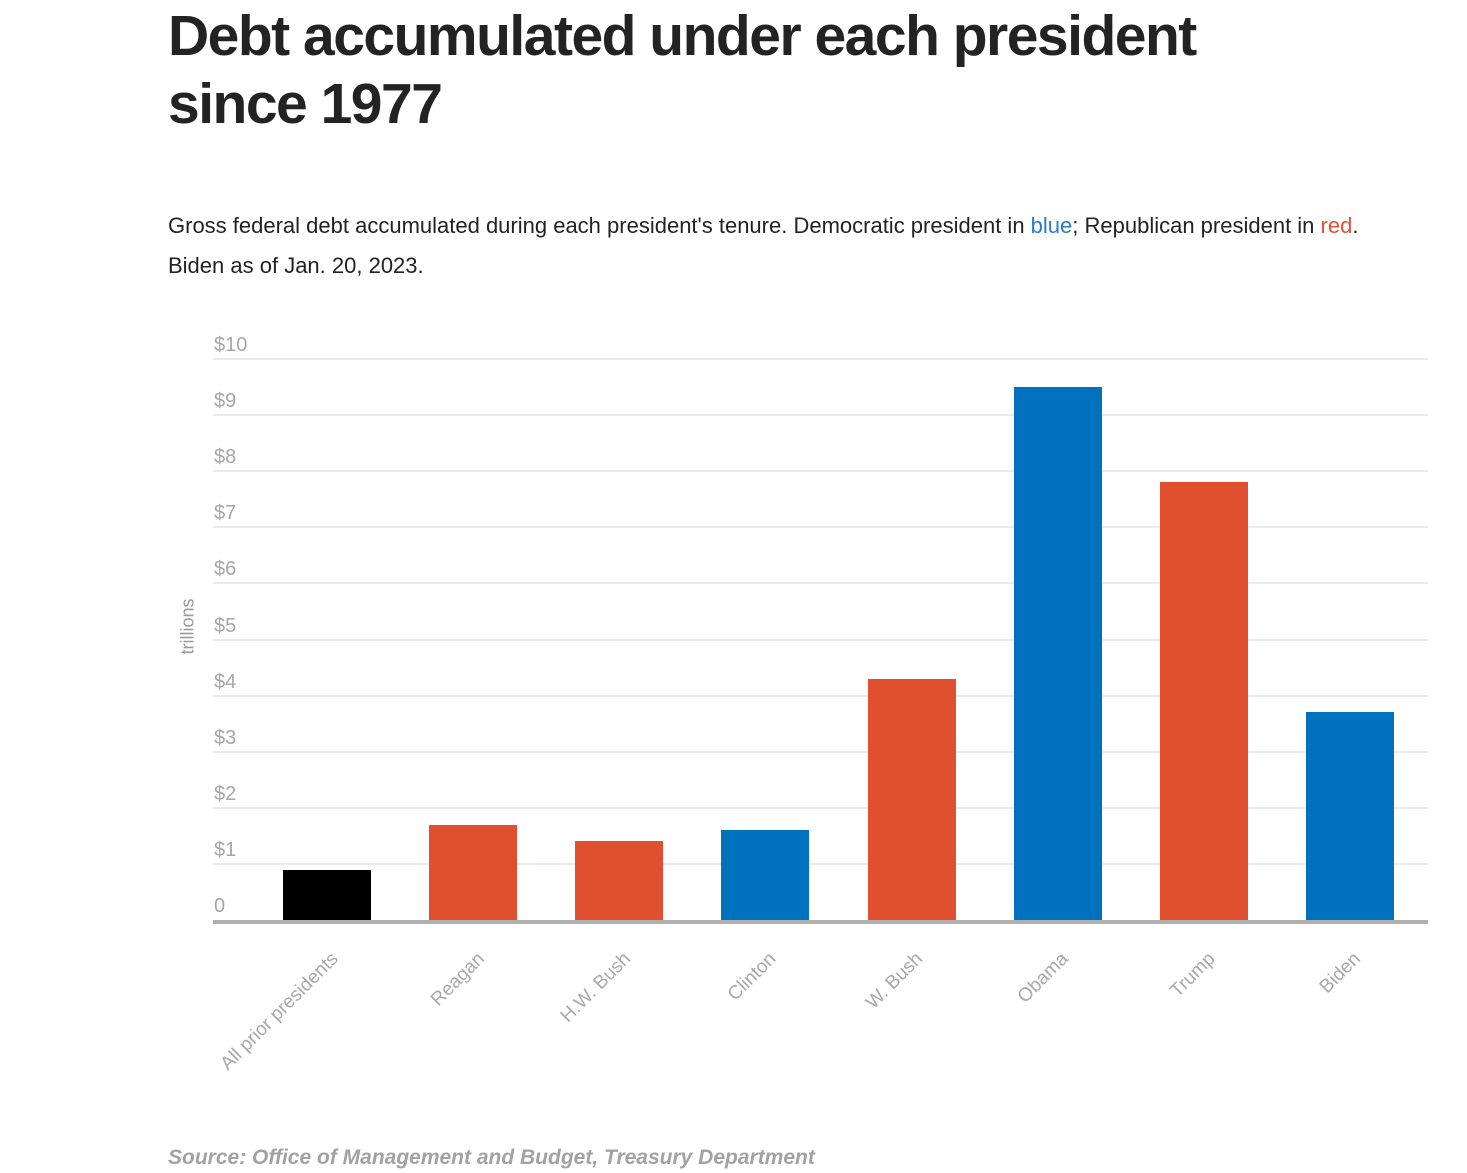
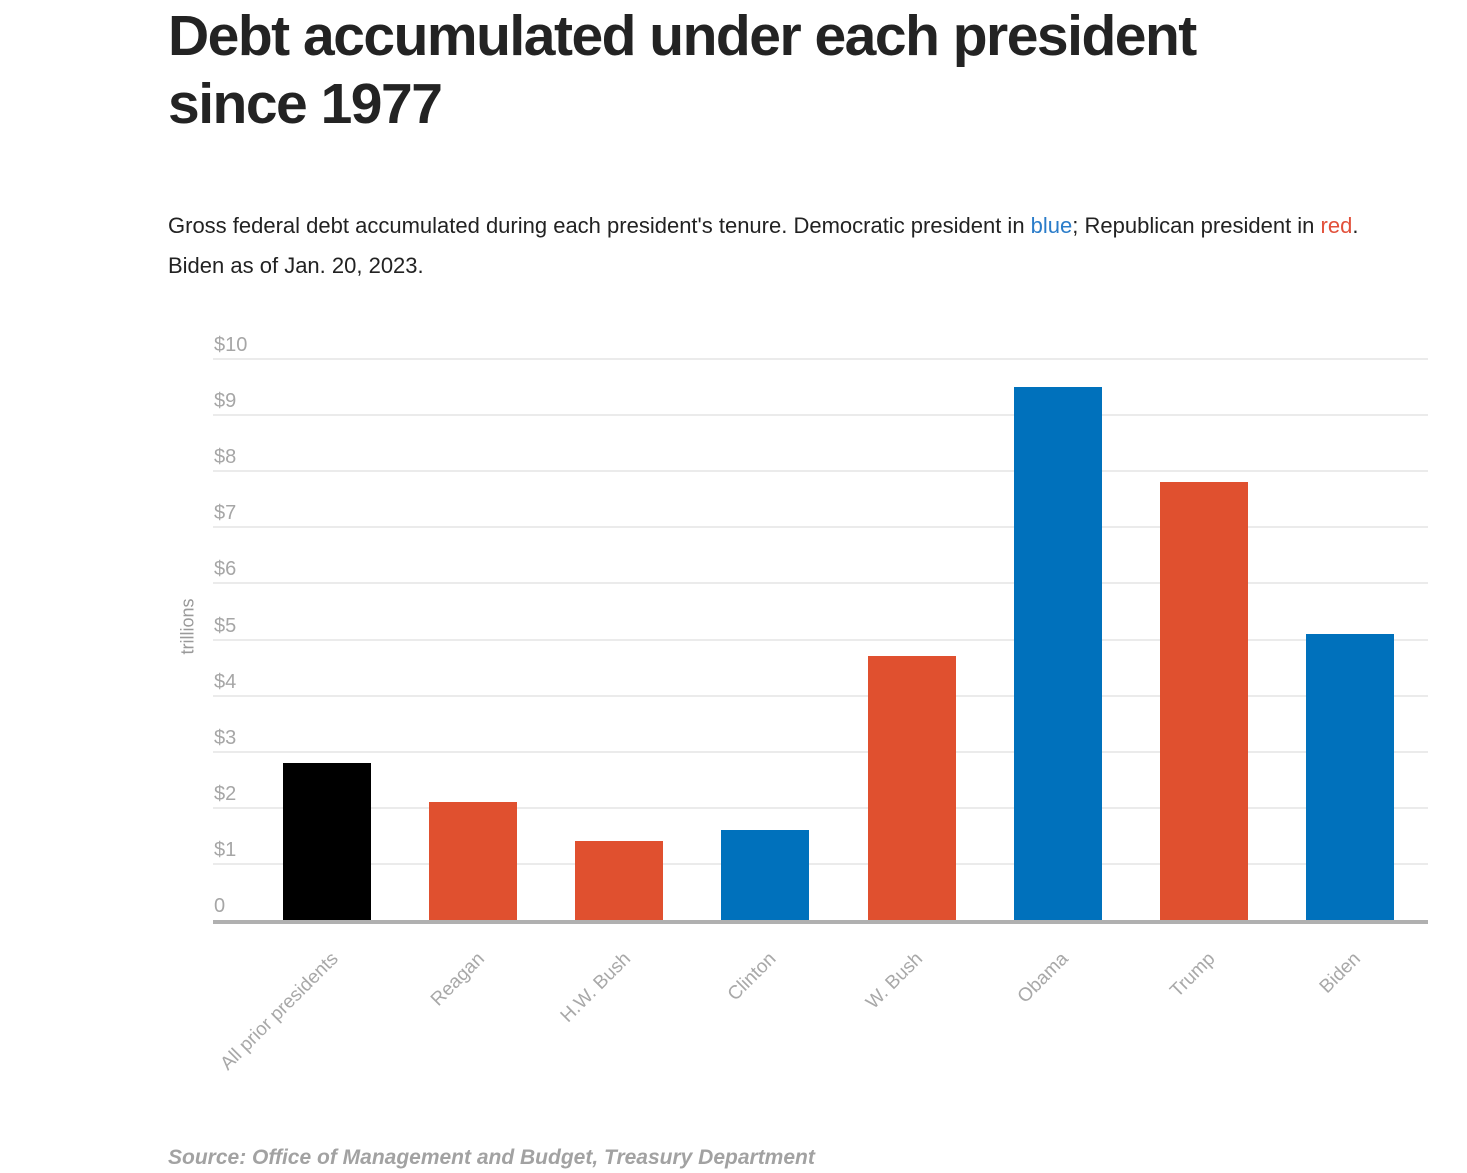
All prior presidents: $0.9 -> $2.8
Reagan: $1.7 -> $2.1
W. Bush: $4.3 -> $4.7
Biden: $3.7 -> $5.1
